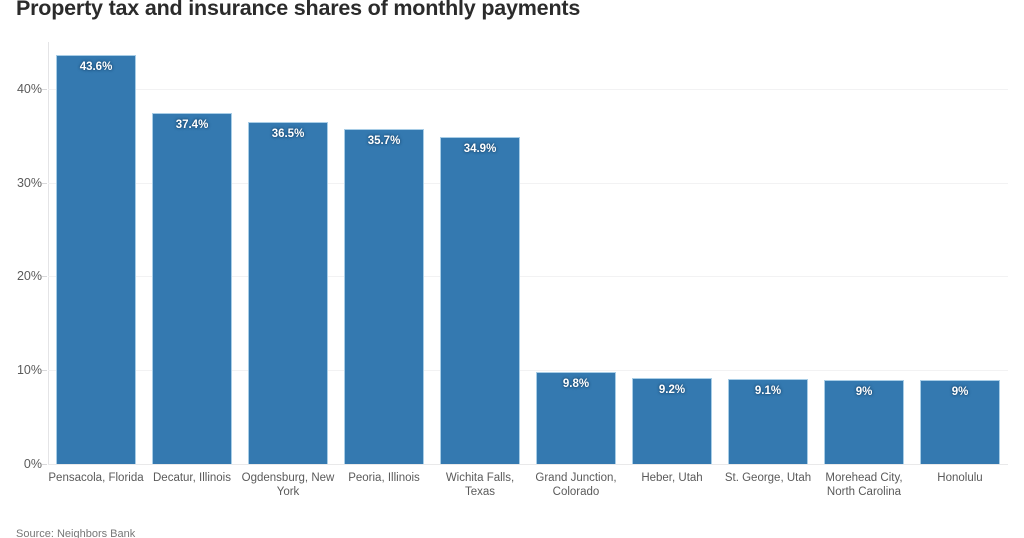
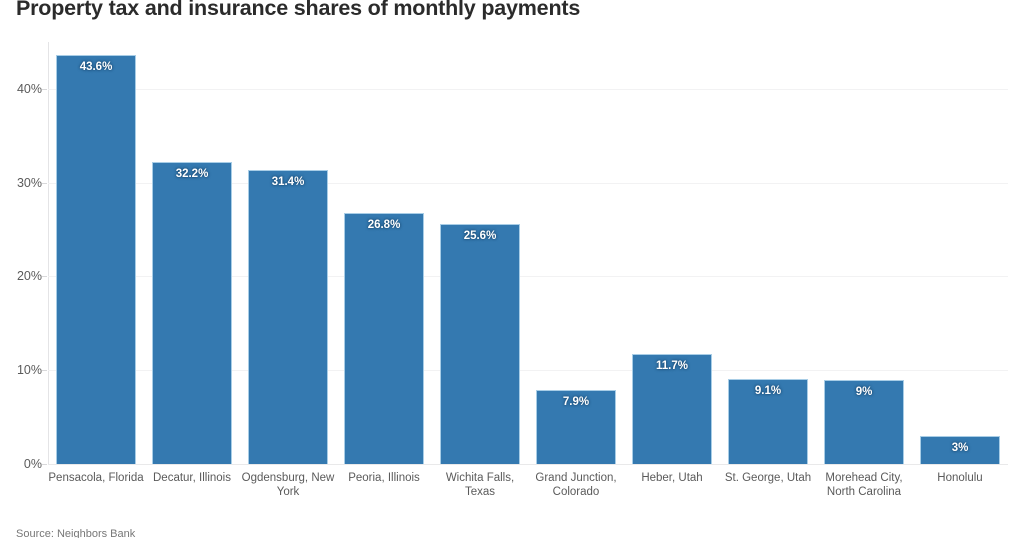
Decatur, Illinois: 37.4% -> 32.2%
Ogdensburg, New York: 36.5% -> 31.4%
Peoria, Illinois: 35.7% -> 26.8%
Wichita Falls, Texas: 34.9% -> 25.6%
Grand Junction, Colorado: 9.8% -> 7.9%
Heber, Utah: 9.2% -> 11.7%
Honolulu: 9% -> 3%
